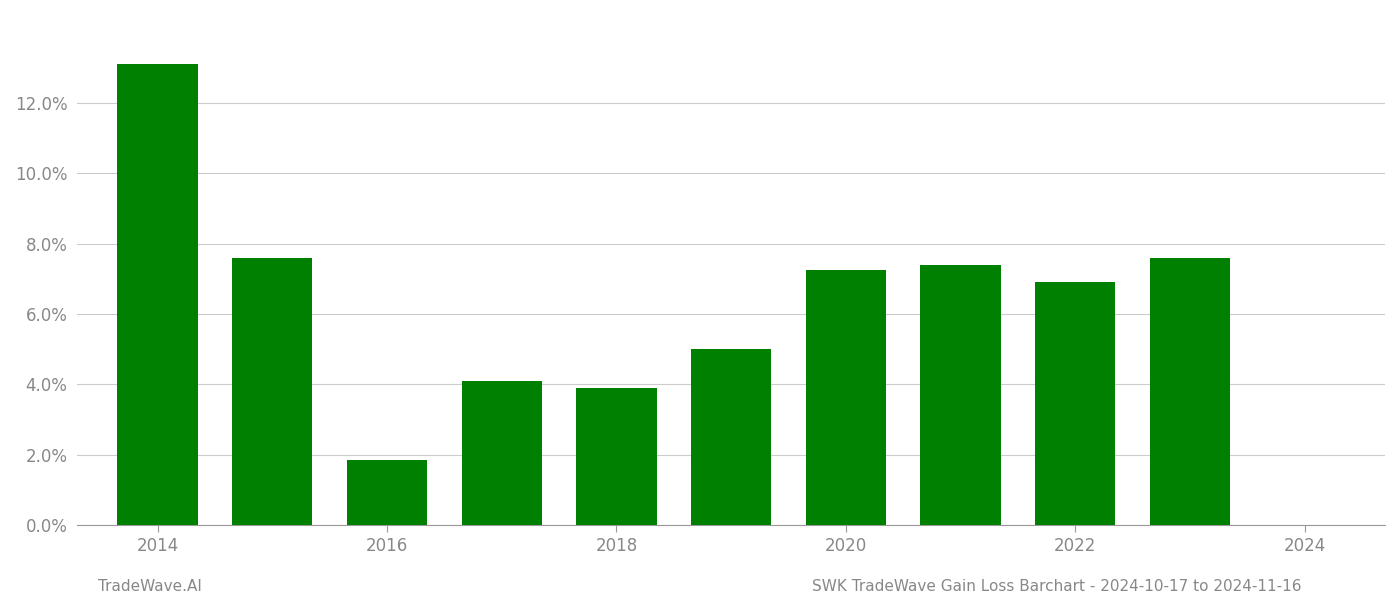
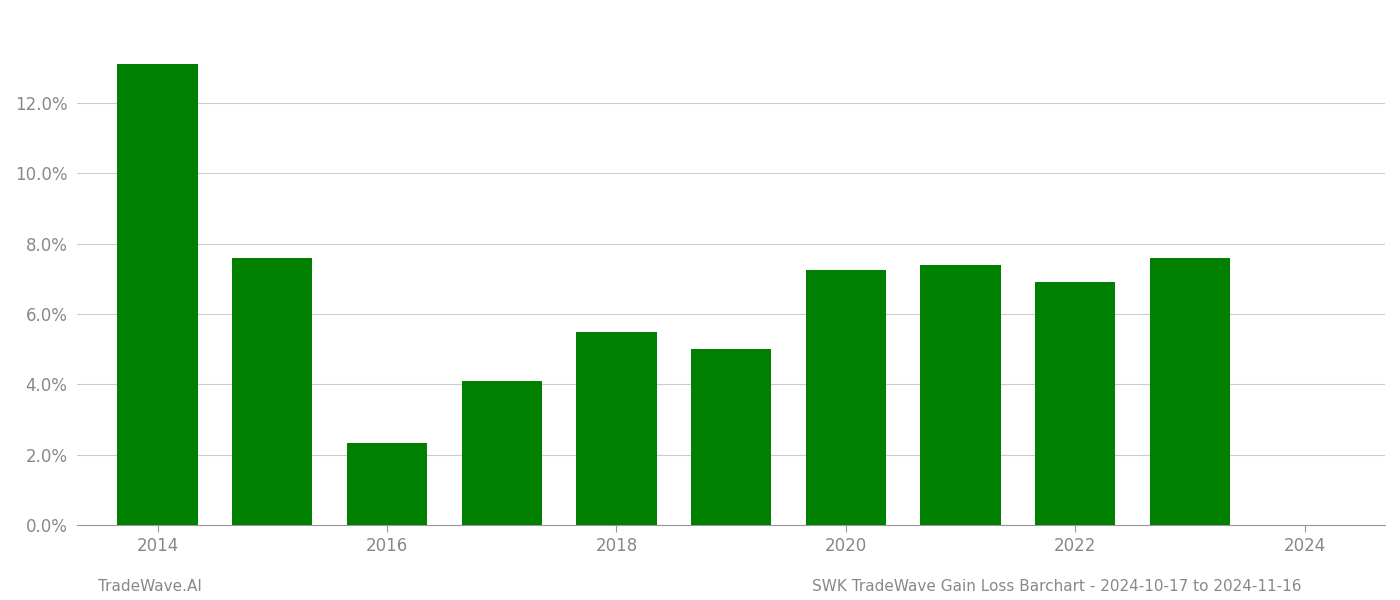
2016: 1.85% -> 2.35%
2018: 3.90% -> 5.50%
